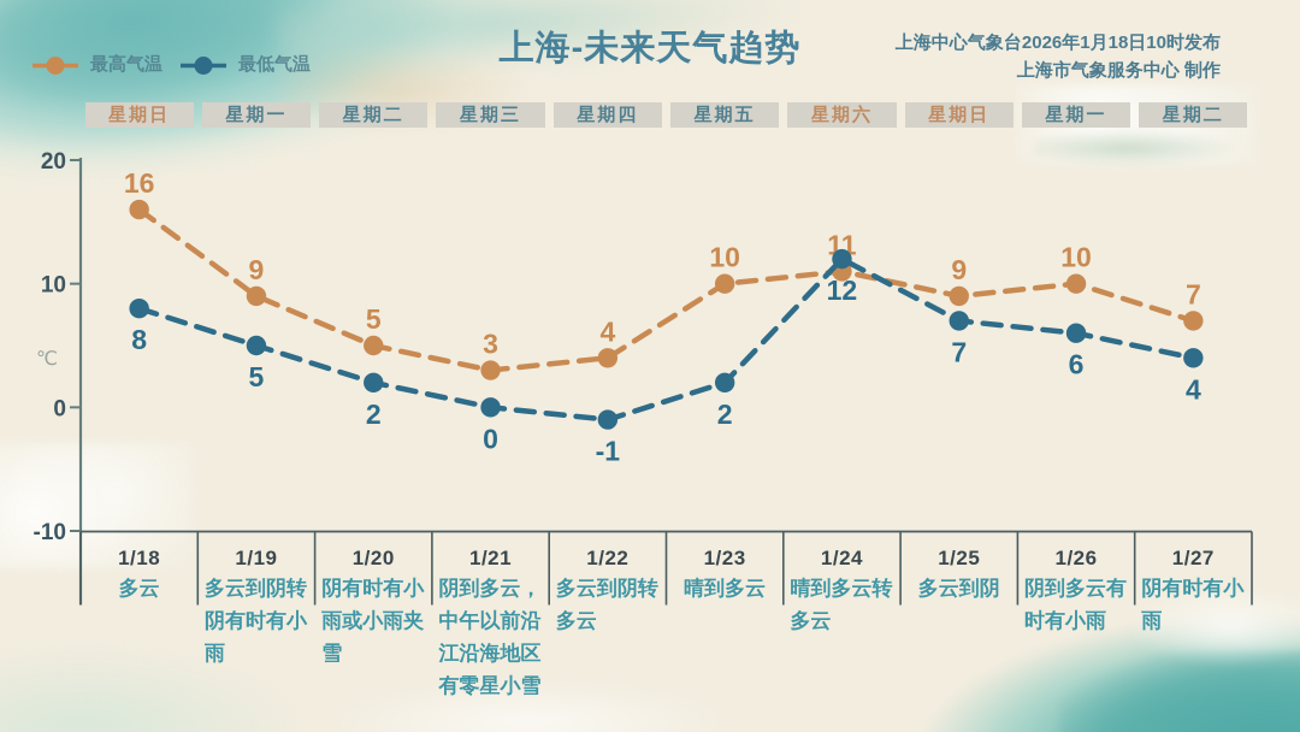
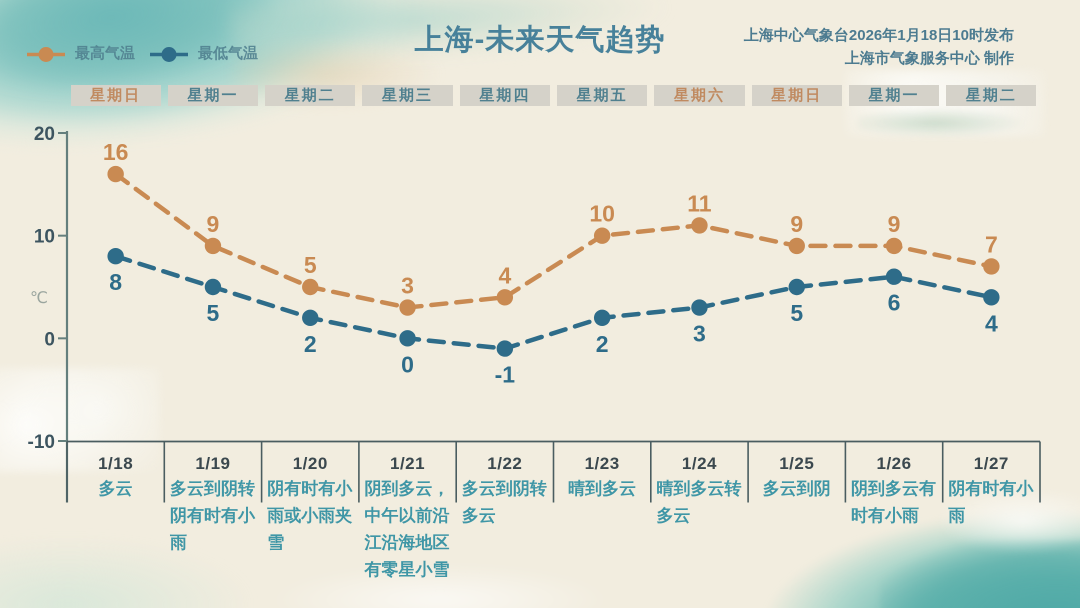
最低气温/1/24: 12 -> 3
最低气温/1/25: 7 -> 5
最高气温/1/26: 10 -> 9
